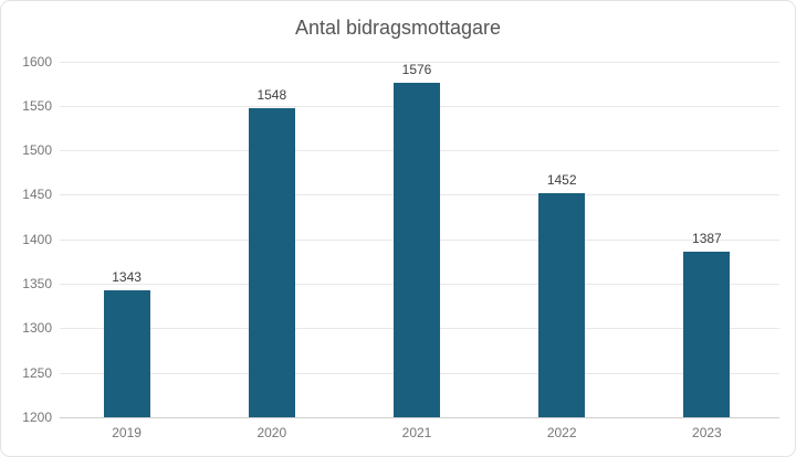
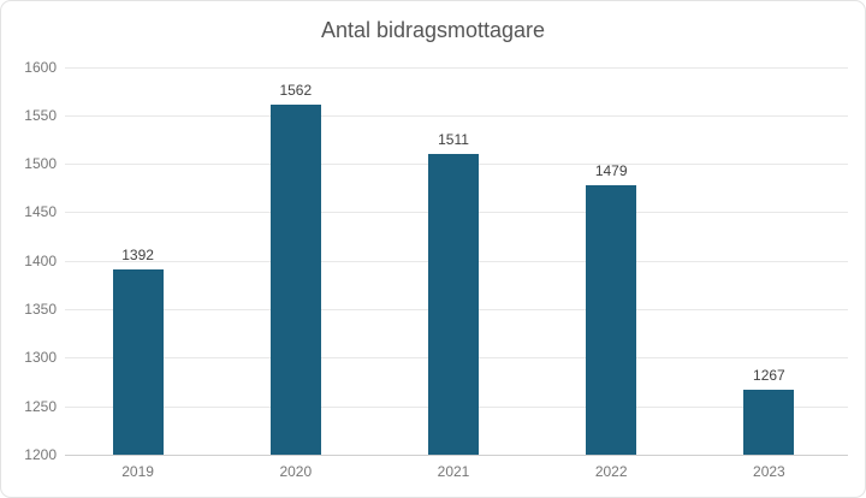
2019: 1343 -> 1392
2020: 1548 -> 1562
2021: 1576 -> 1511
2022: 1452 -> 1479
2023: 1387 -> 1267
